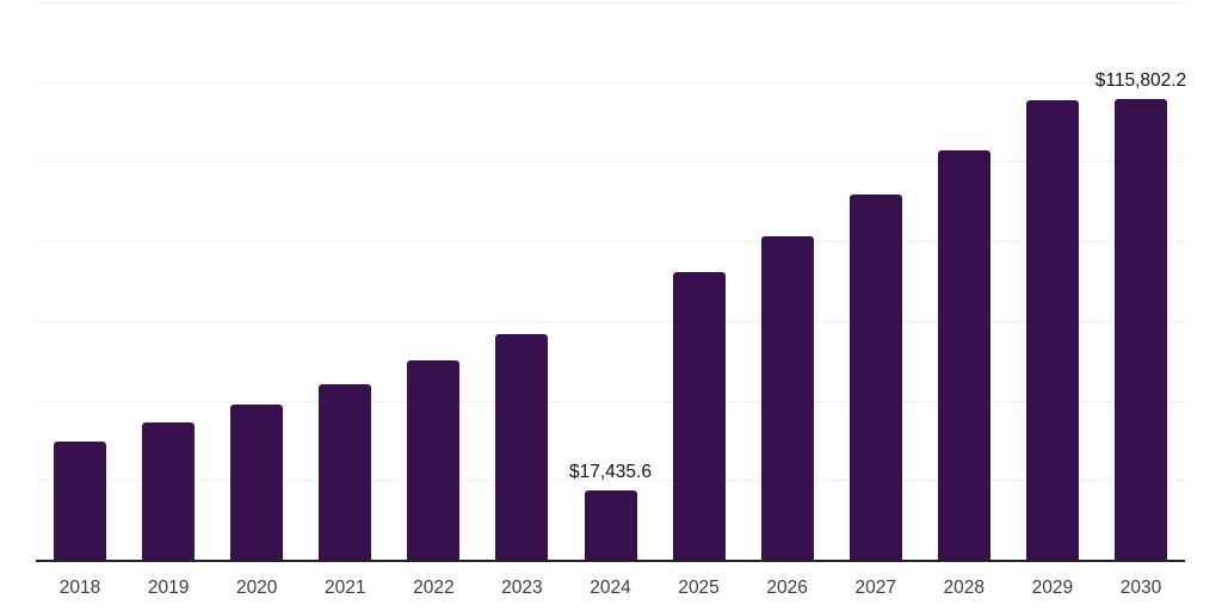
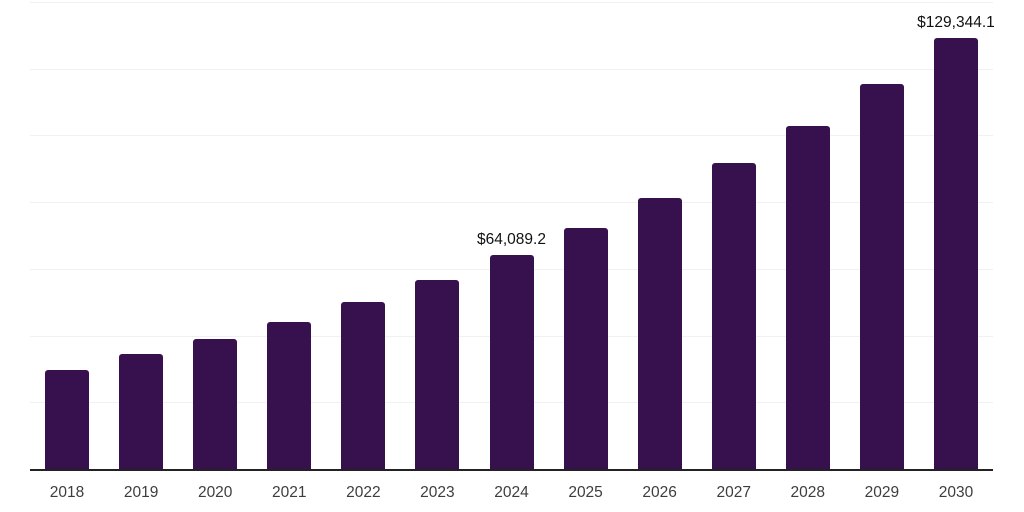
2024: $17,435.6 -> $64,089.2
2030: $115,802.2 -> $129,344.1
